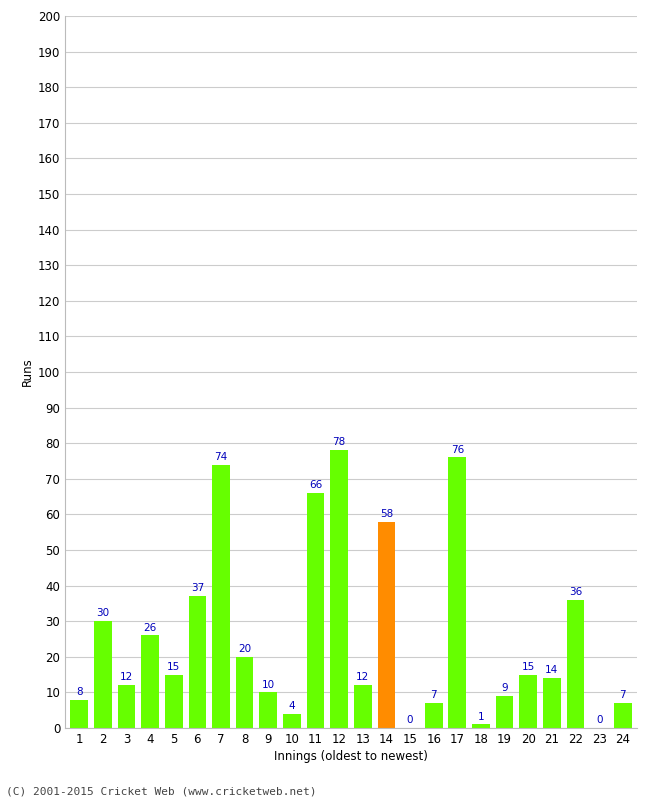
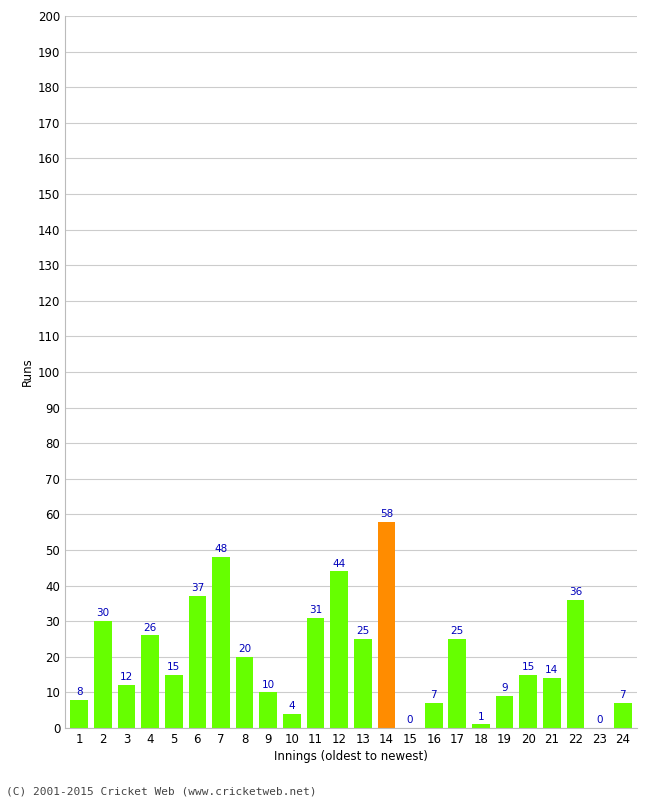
7: 74 -> 48
11: 66 -> 31
12: 78 -> 44
13: 12 -> 25
17: 76 -> 25
